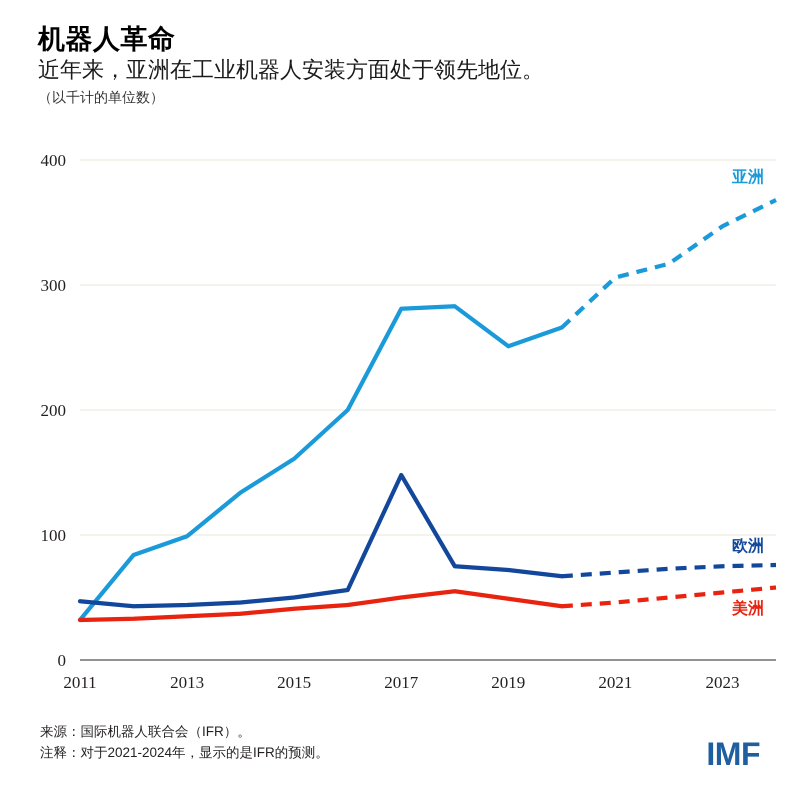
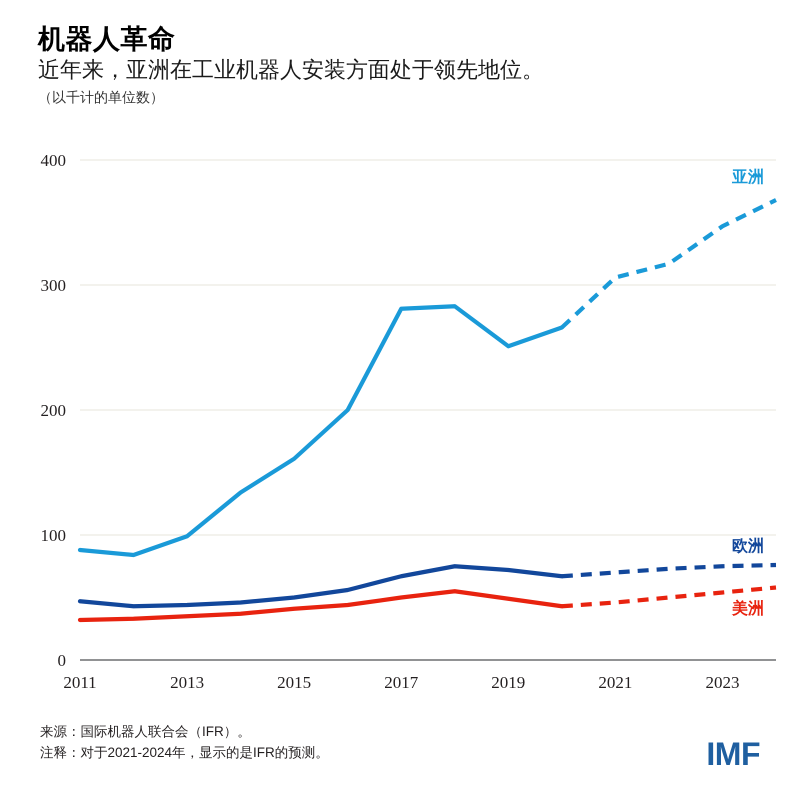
亚洲/2011: 32 -> 88
欧洲/2017: 148 -> 67
